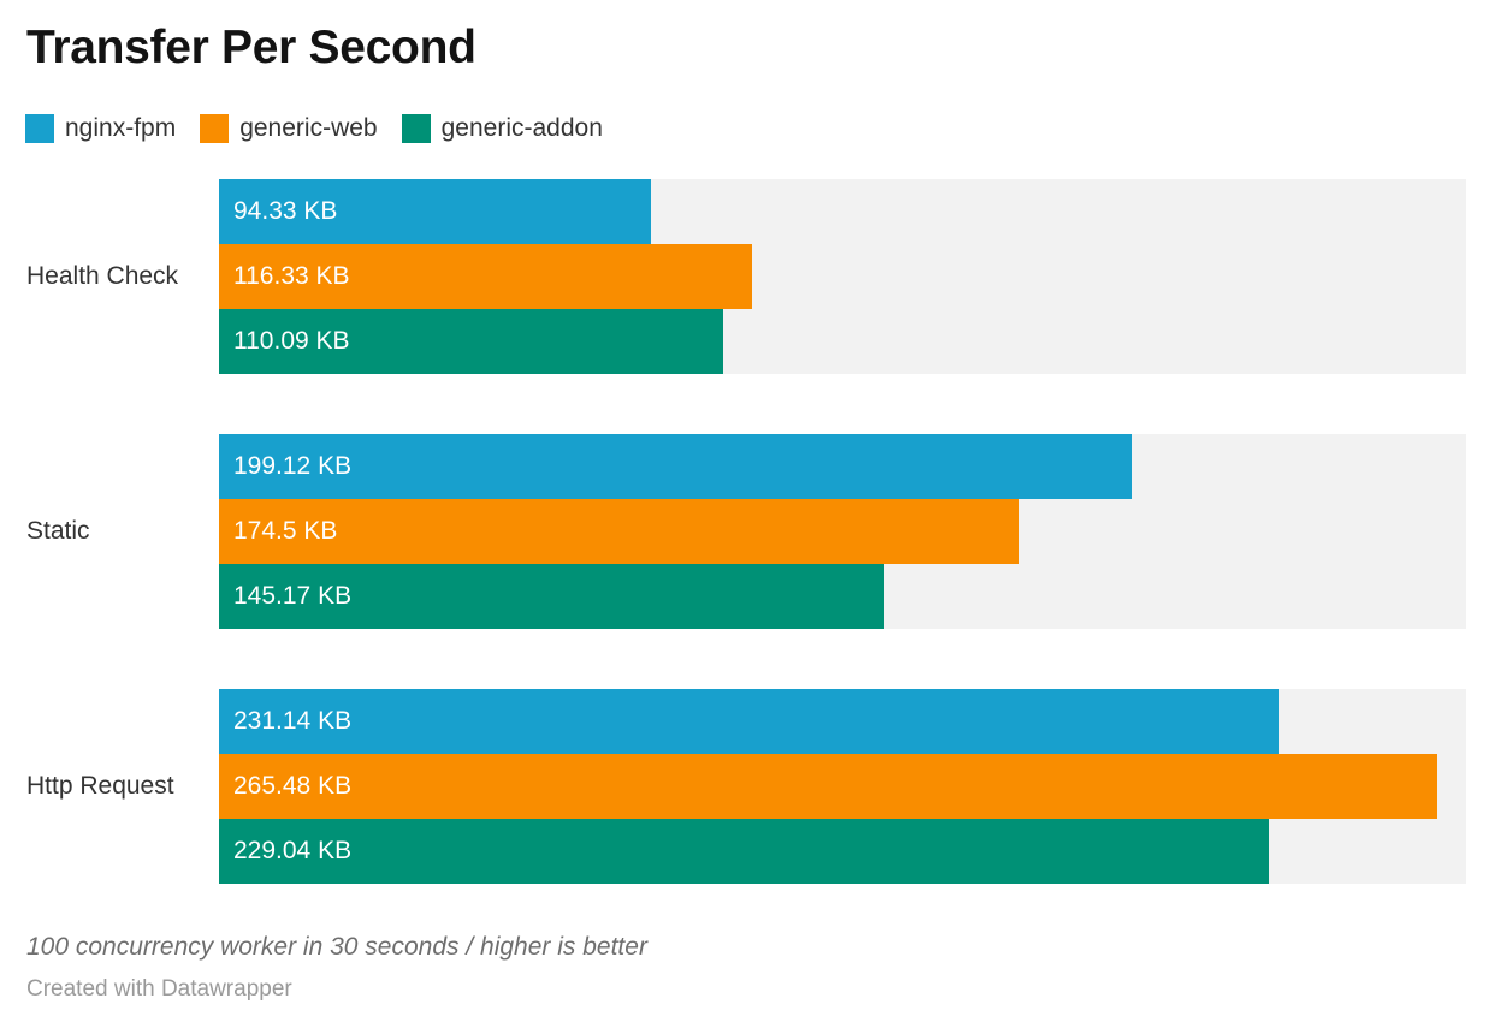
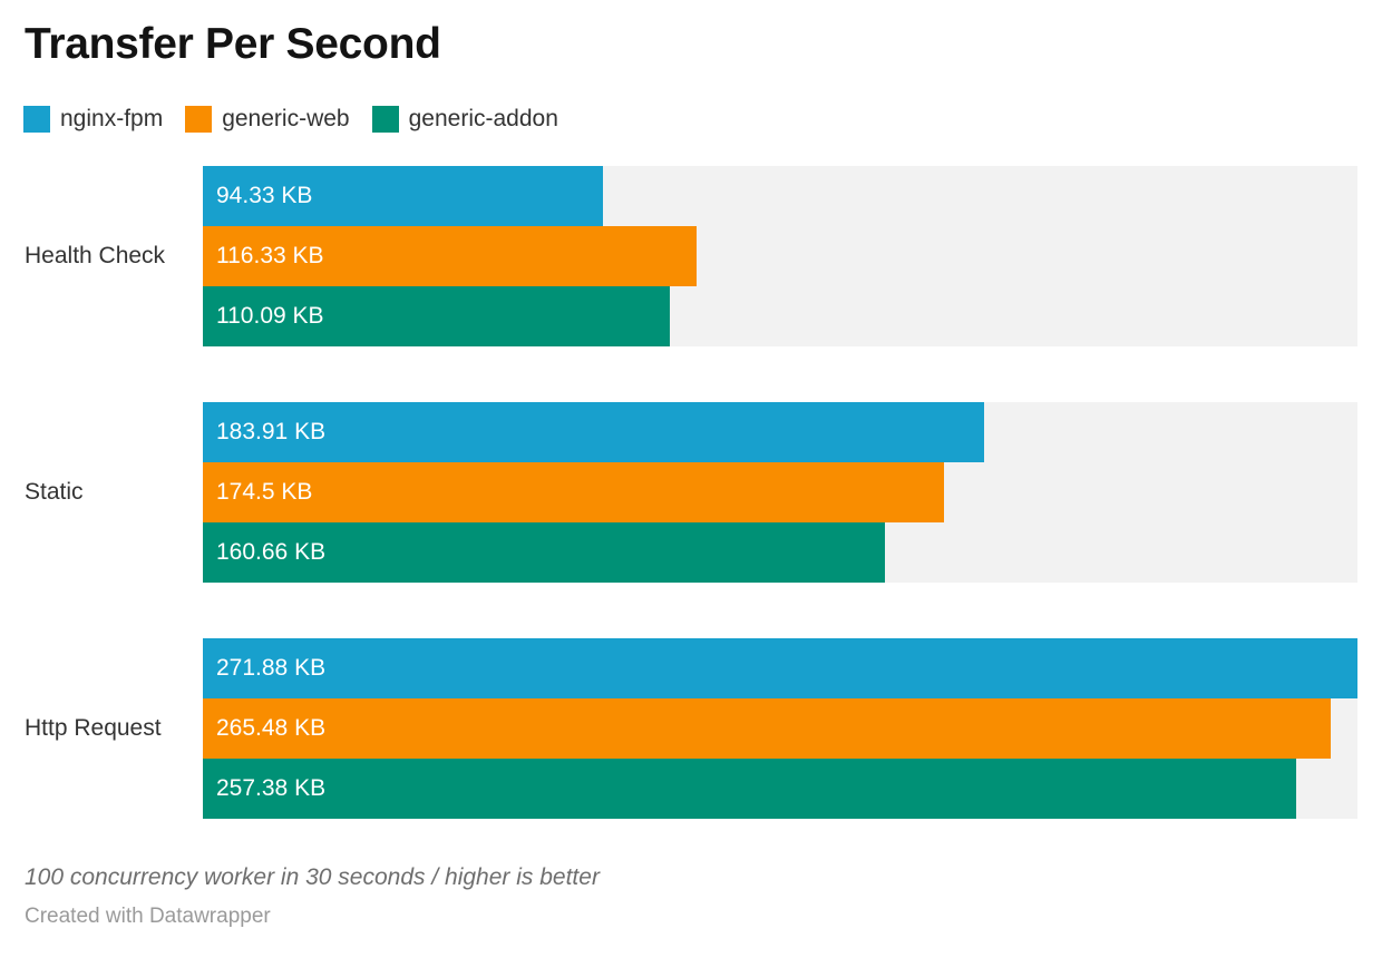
nginx-fpm/Static: 199.12 -> 183.91
generic-addon/Static: 145.17 -> 160.66
nginx-fpm/Http Request: 231.14 -> 271.88
generic-addon/Http Request: 229.04 -> 257.38
